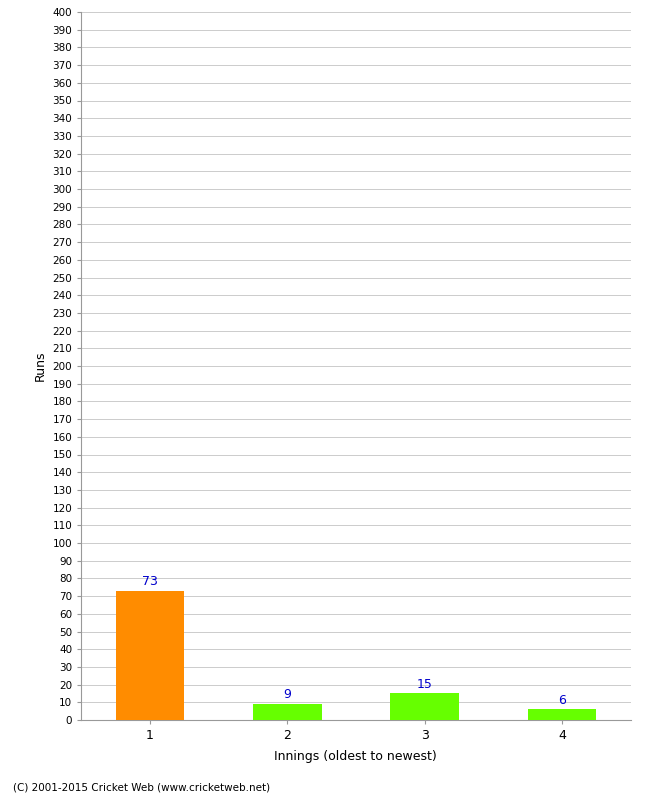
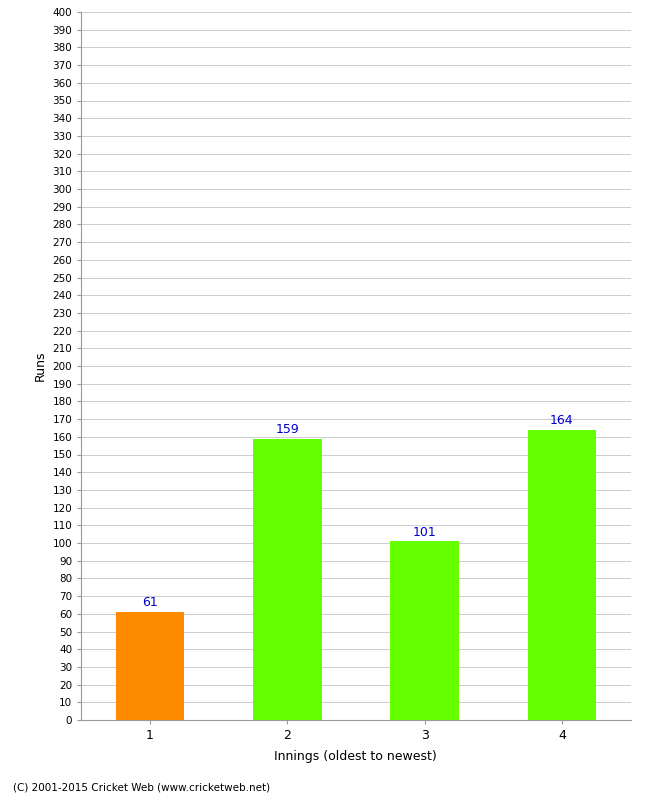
1: 73 -> 61
2: 9 -> 159
3: 15 -> 101
4: 6 -> 164
